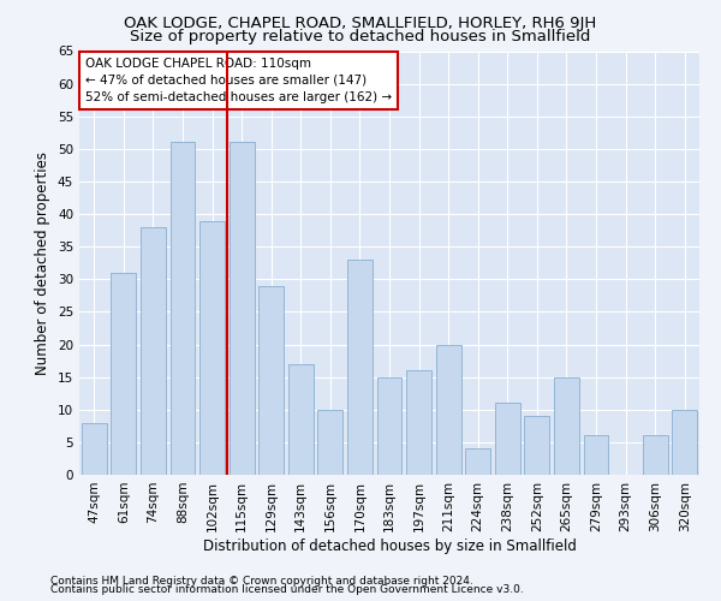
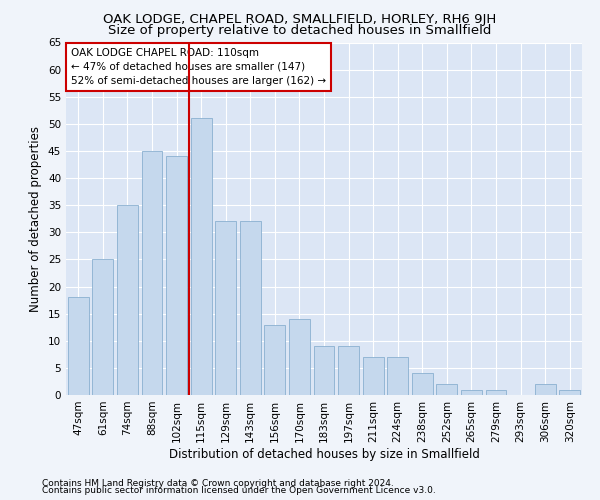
47sqm: 8 -> 18
61sqm: 31 -> 25
74sqm: 38 -> 35
88sqm: 51 -> 45
102sqm: 39 -> 44
129sqm: 29 -> 32
143sqm: 17 -> 32
156sqm: 10 -> 13
170sqm: 33 -> 14
183sqm: 15 -> 9
197sqm: 16 -> 9
211sqm: 20 -> 7
224sqm: 4 -> 7
238sqm: 11 -> 4
252sqm: 9 -> 2
265sqm: 15 -> 1
279sqm: 6 -> 1
306sqm: 6 -> 2
320sqm: 10 -> 1
